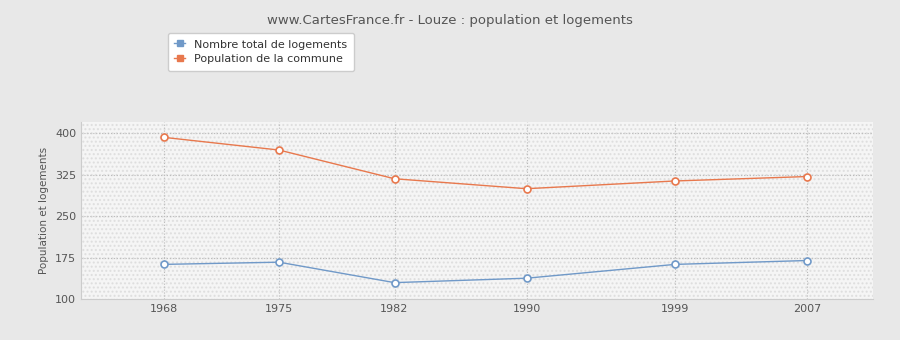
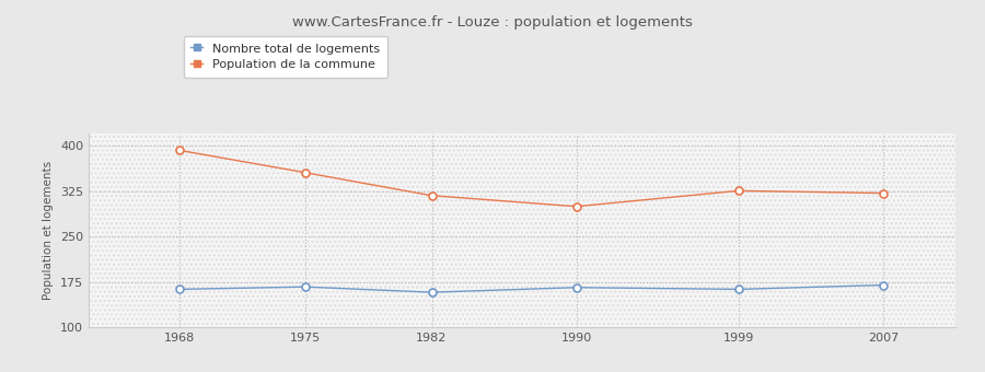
Population de la commune/1975: 370 -> 356
Nombre total de logements/1982: 130 -> 158
Nombre total de logements/1990: 138 -> 166
Population de la commune/1999: 314 -> 326
